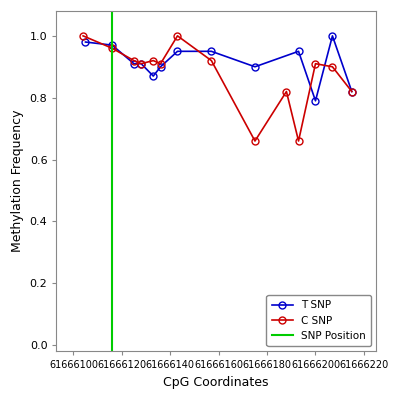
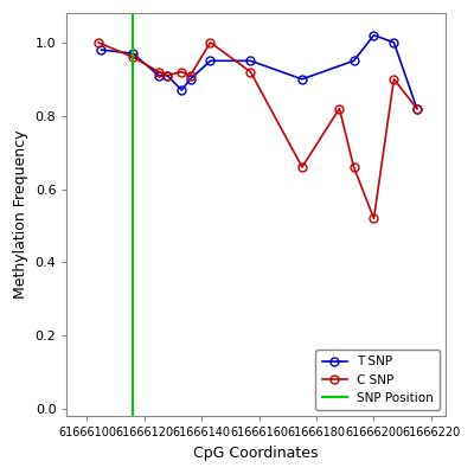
T SNP/61666200: 0.79 -> 1.02
C SNP/61666200: 0.91 -> 0.52
